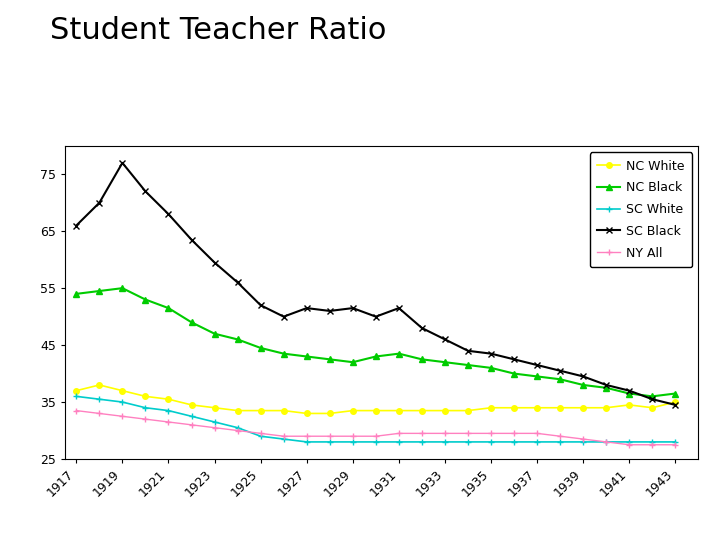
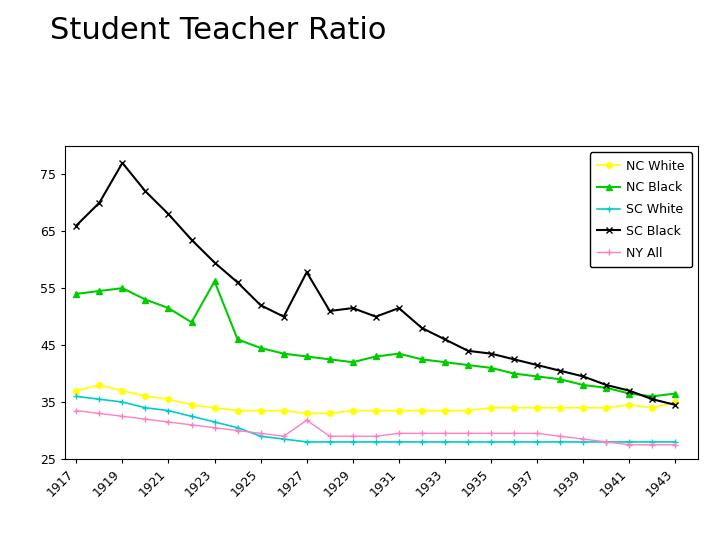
NC Black/1923: 47.0 -> 56.2
SC Black/1927: 51.5 -> 57.8
NY All/1927: 29.0 -> 31.8
